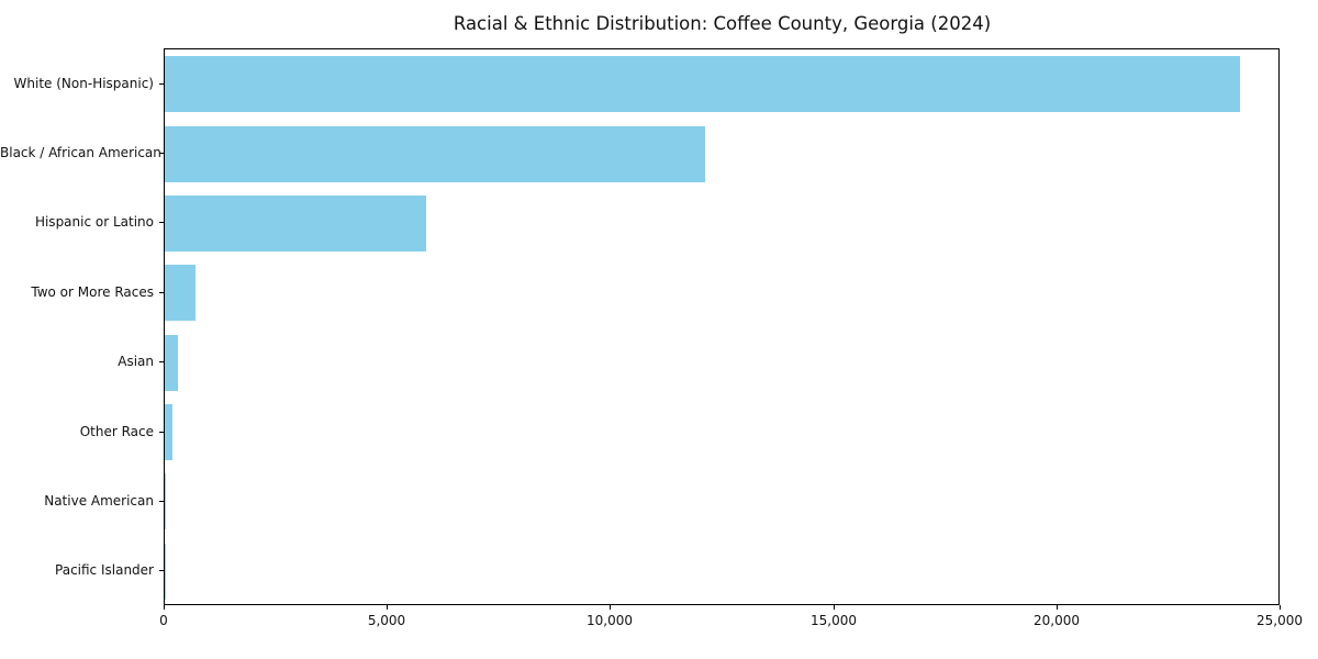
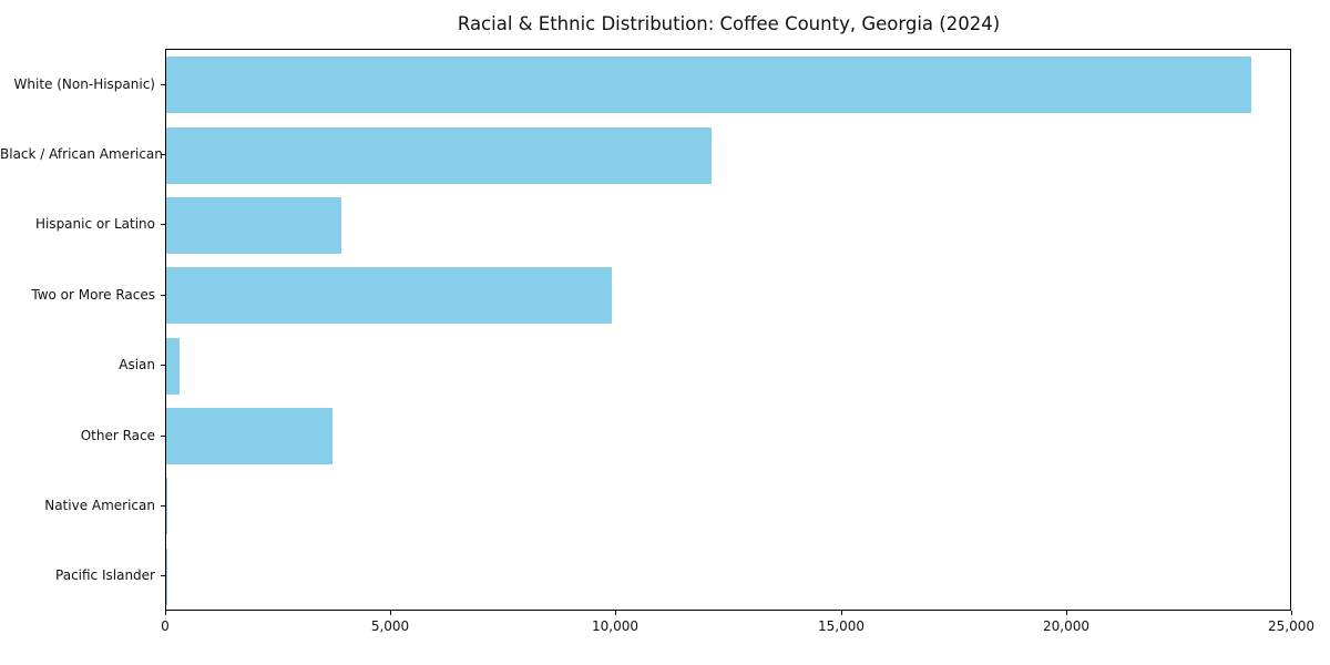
Hispanic or Latino: 5800 -> 3900
Two or More Races: 700 -> 9900
Other Race: 200 -> 3700
